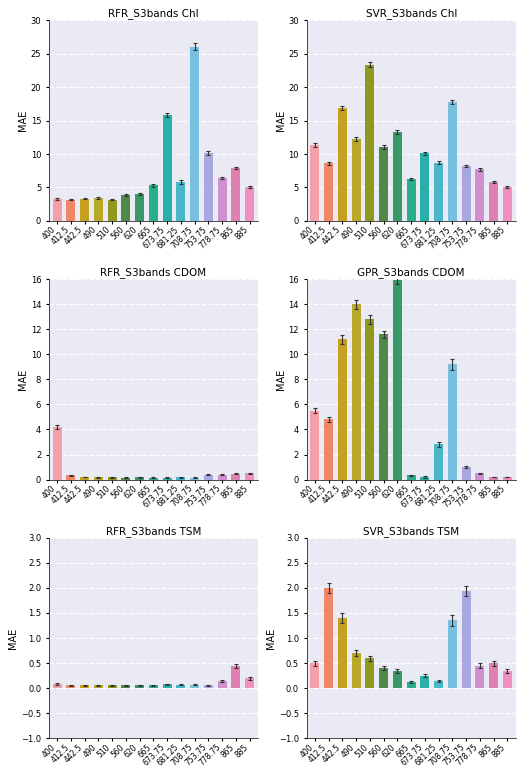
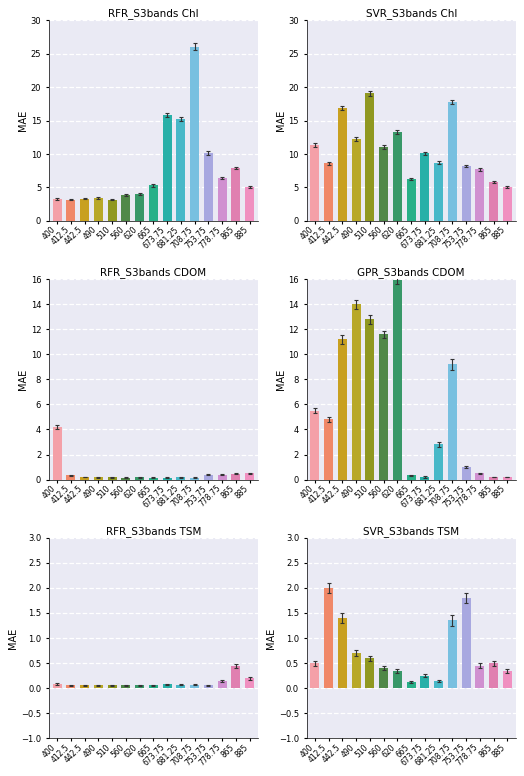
RFR_S3bands Chl/681.25: 5.8 -> 15.3
SVR_S3bands Chl/510: 23.4 -> 19.1
SVR_S3bands TSM/753.75: 1.94 -> 1.80
